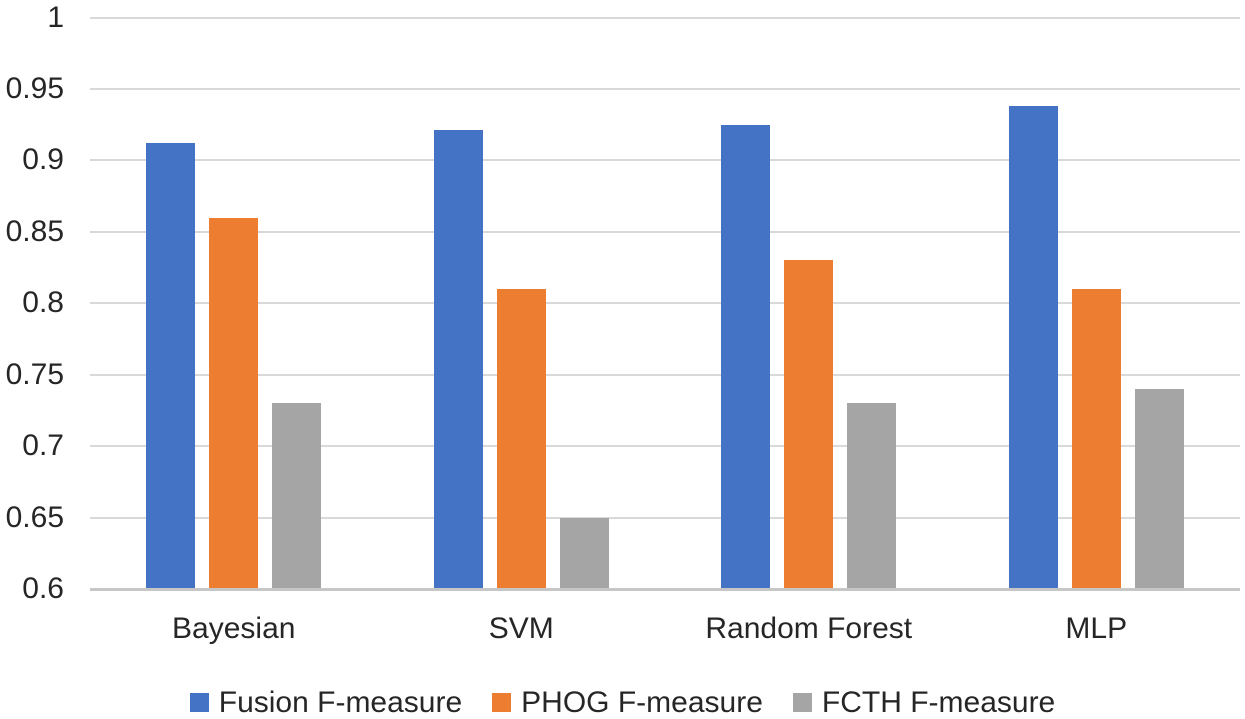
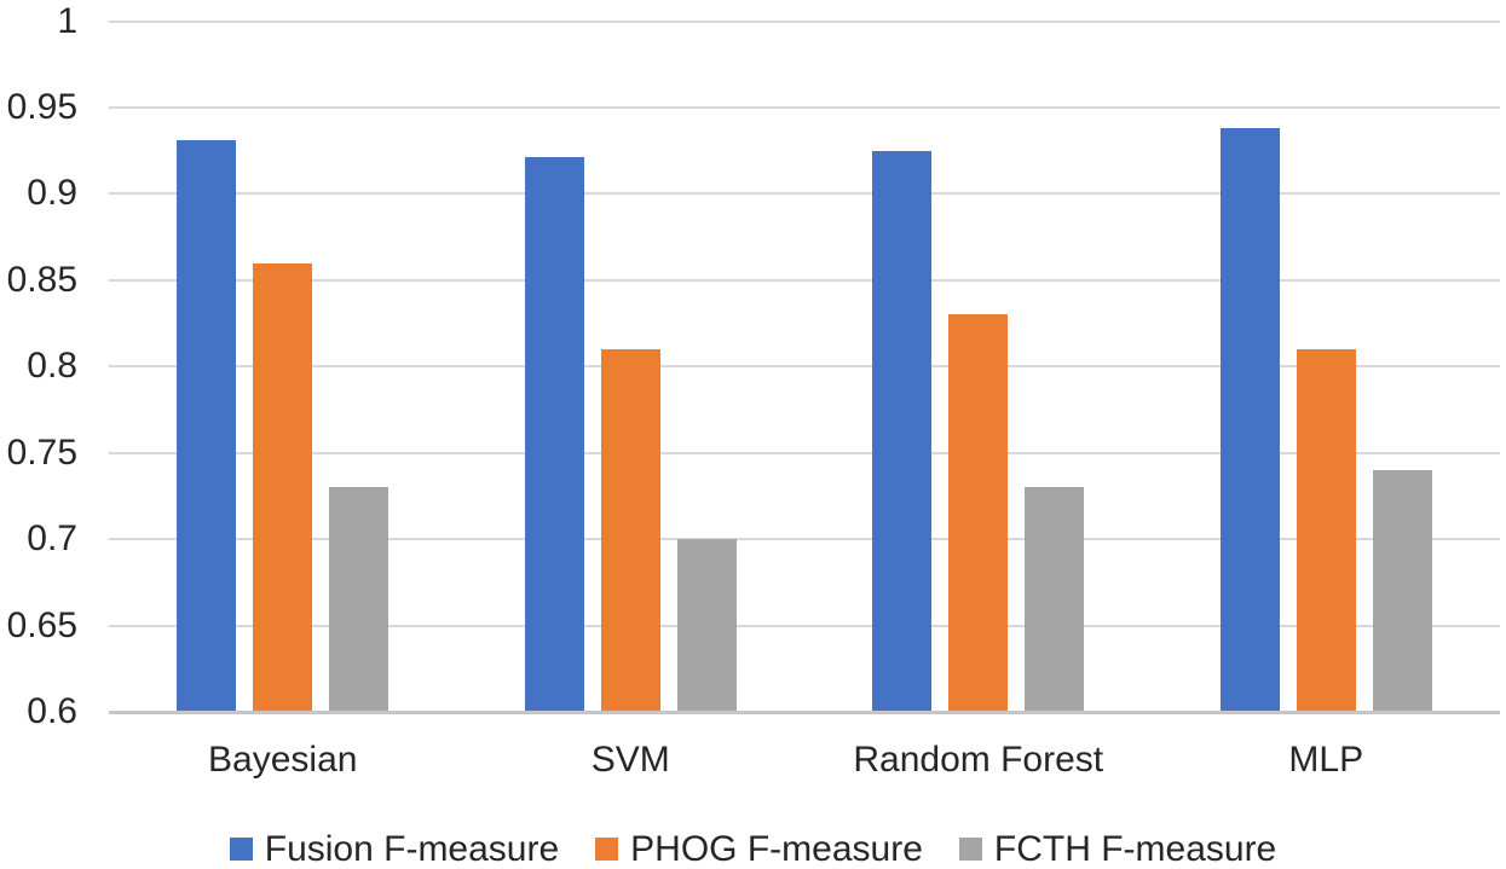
Fusion F-measure/Bayesian: 0.912 -> 0.931
FCTH F-measure/SVM: 0.65 -> 0.70
